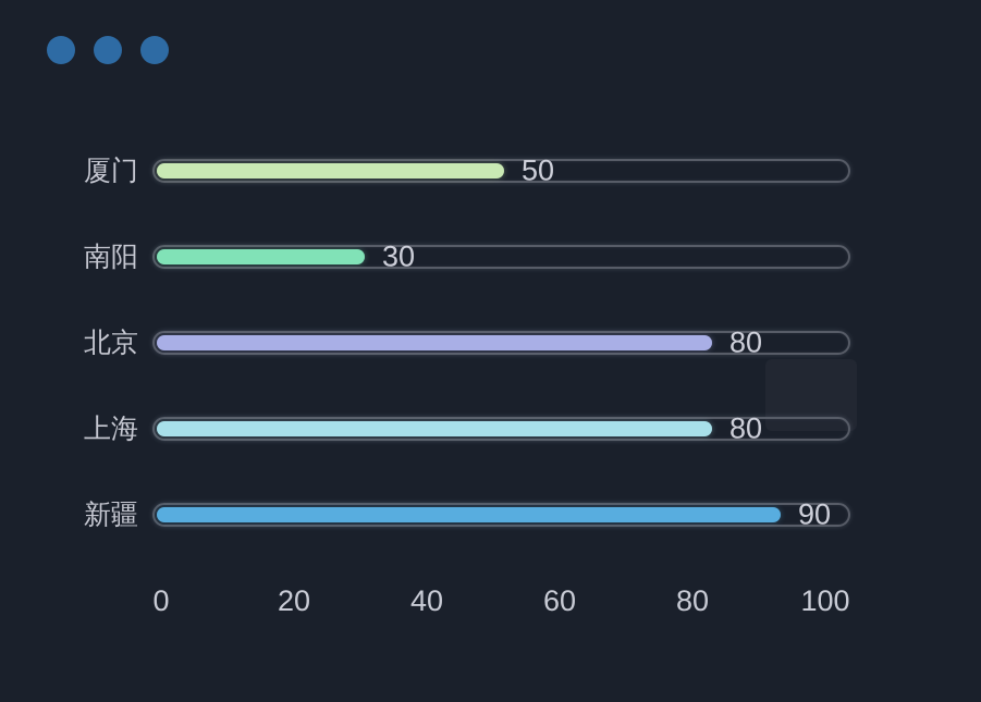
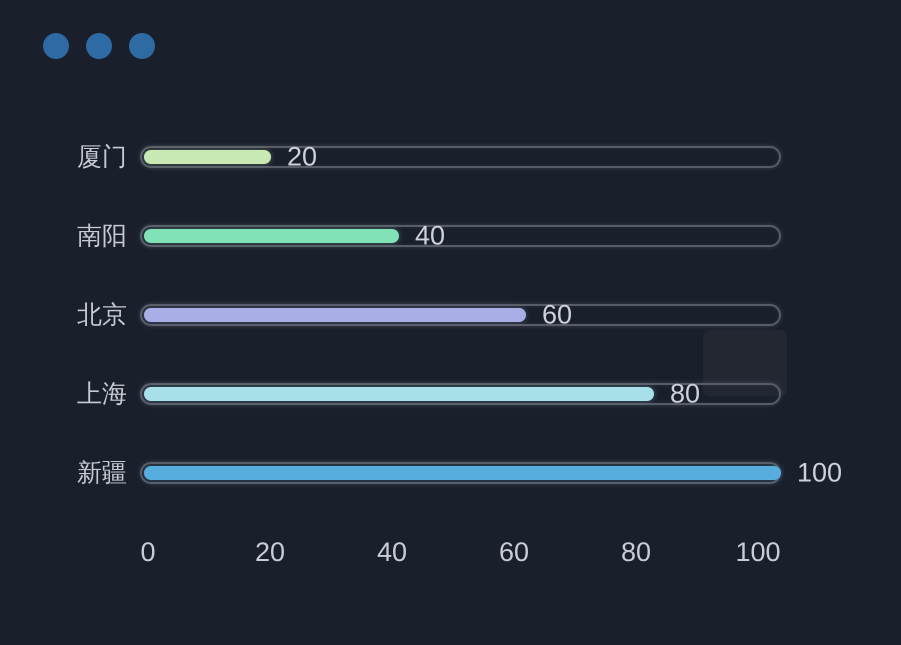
厦门: 50 -> 20
南阳: 30 -> 40
北京: 80 -> 60
新疆: 90 -> 100
